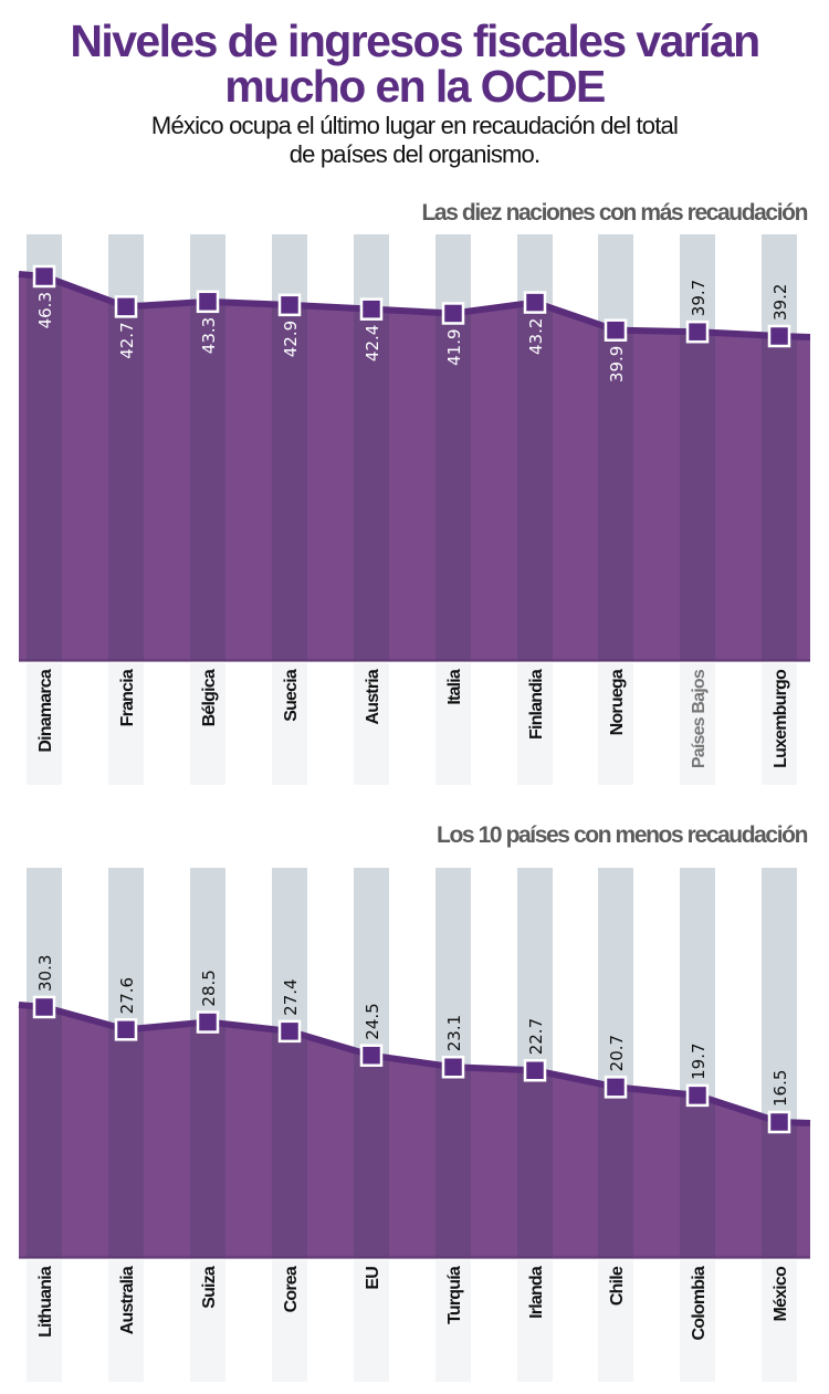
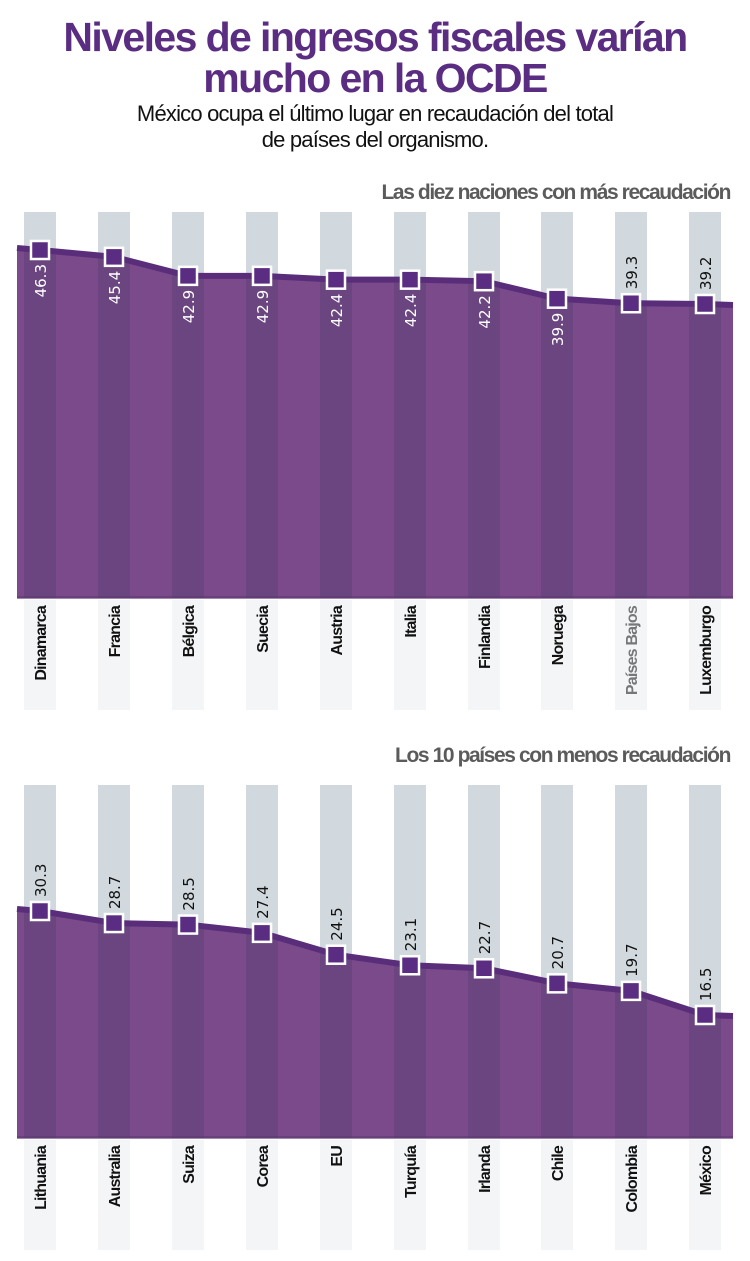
Las diez naciones con más recaudación/Francia: 42.7 -> 45.4
Las diez naciones con más recaudación/Bélgica: 43.3 -> 42.9
Las diez naciones con más recaudación/Italia: 41.9 -> 42.4
Las diez naciones con más recaudación/Finlandia: 43.2 -> 42.2
Las diez naciones con más recaudación/Países Bajos: 39.7 -> 39.3
Los 10 países con menos recaudación/Australia: 27.6 -> 28.7
